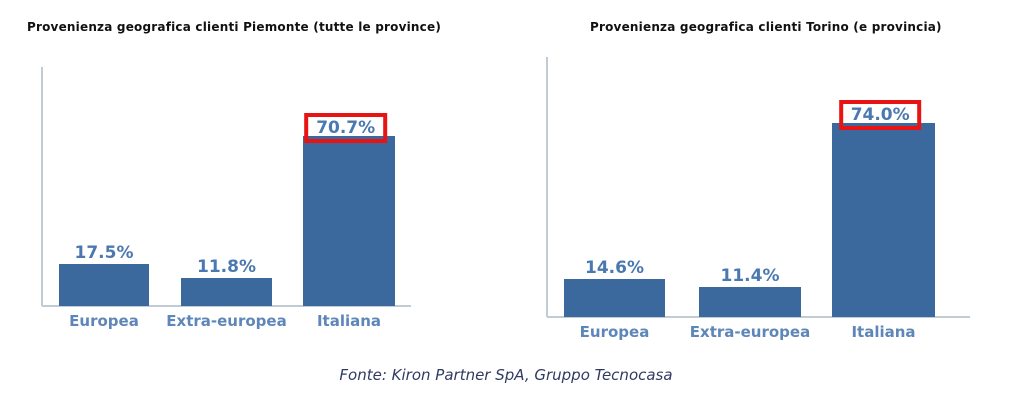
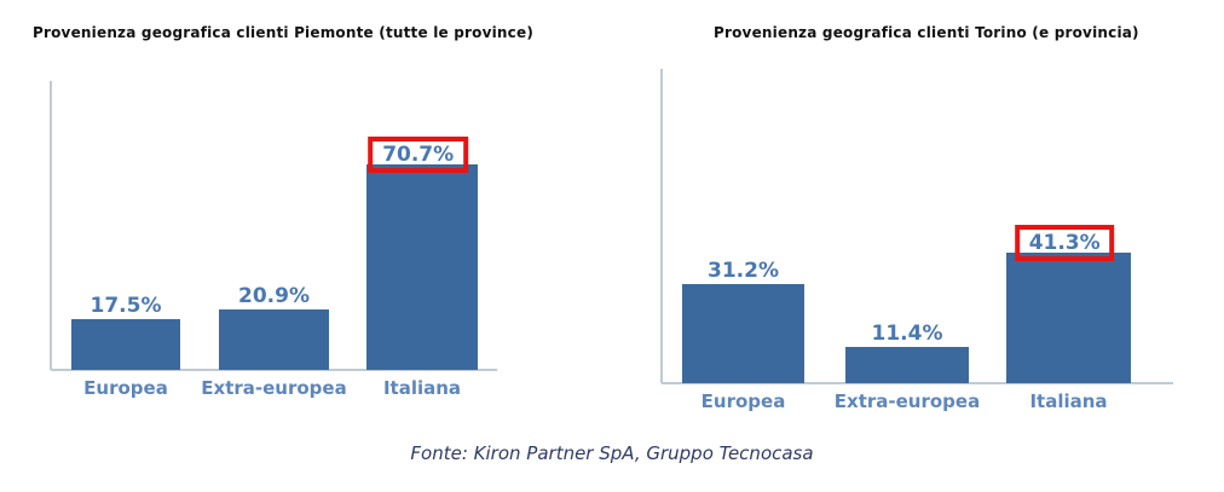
Provenienza geografica clienti Piemonte (tutte le province)/Extra-europea: 11.8% -> 20.9%
Provenienza geografica clienti Torino (e provincia)/Europea: 14.6% -> 31.2%
Provenienza geografica clienti Torino (e provincia)/Italiana: 74.0% -> 41.3%
